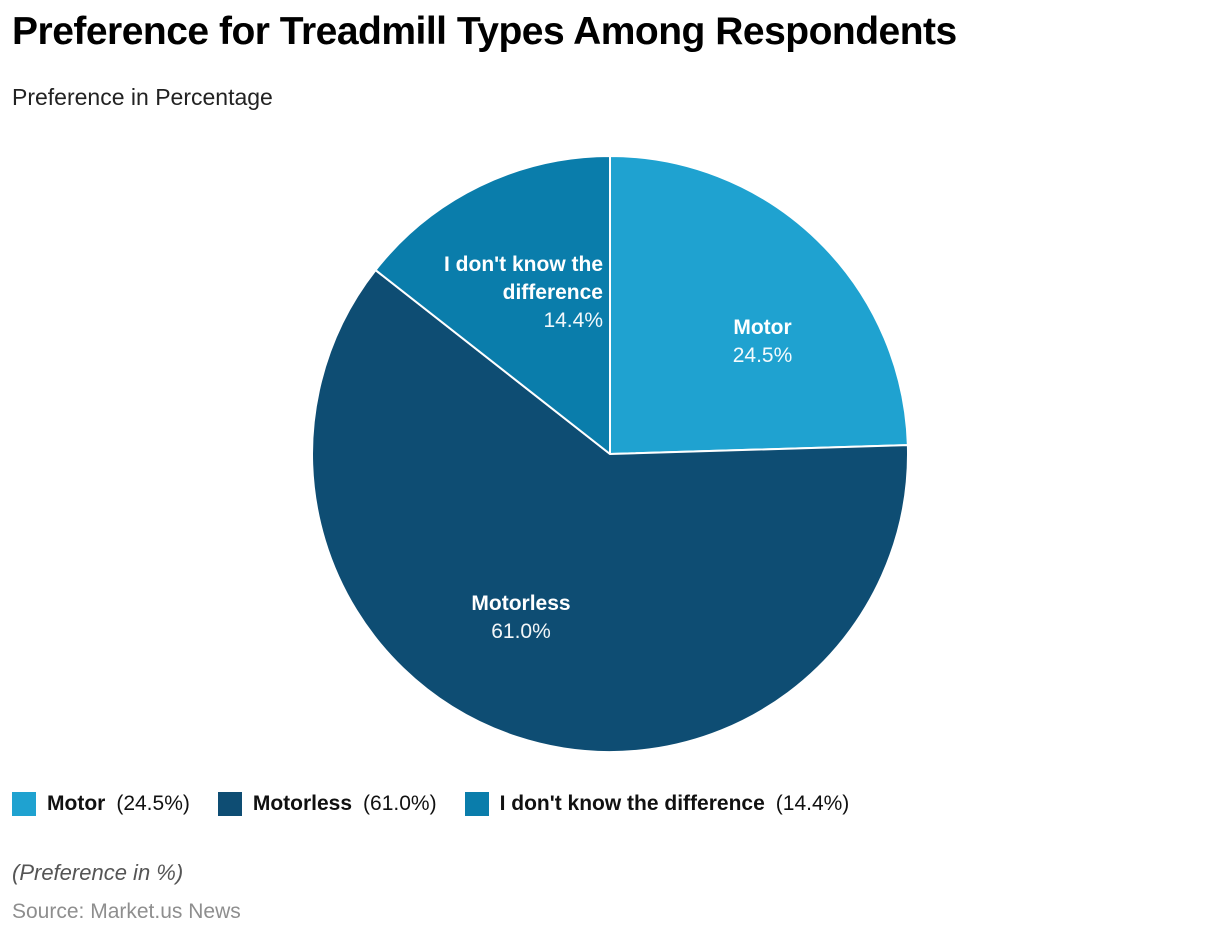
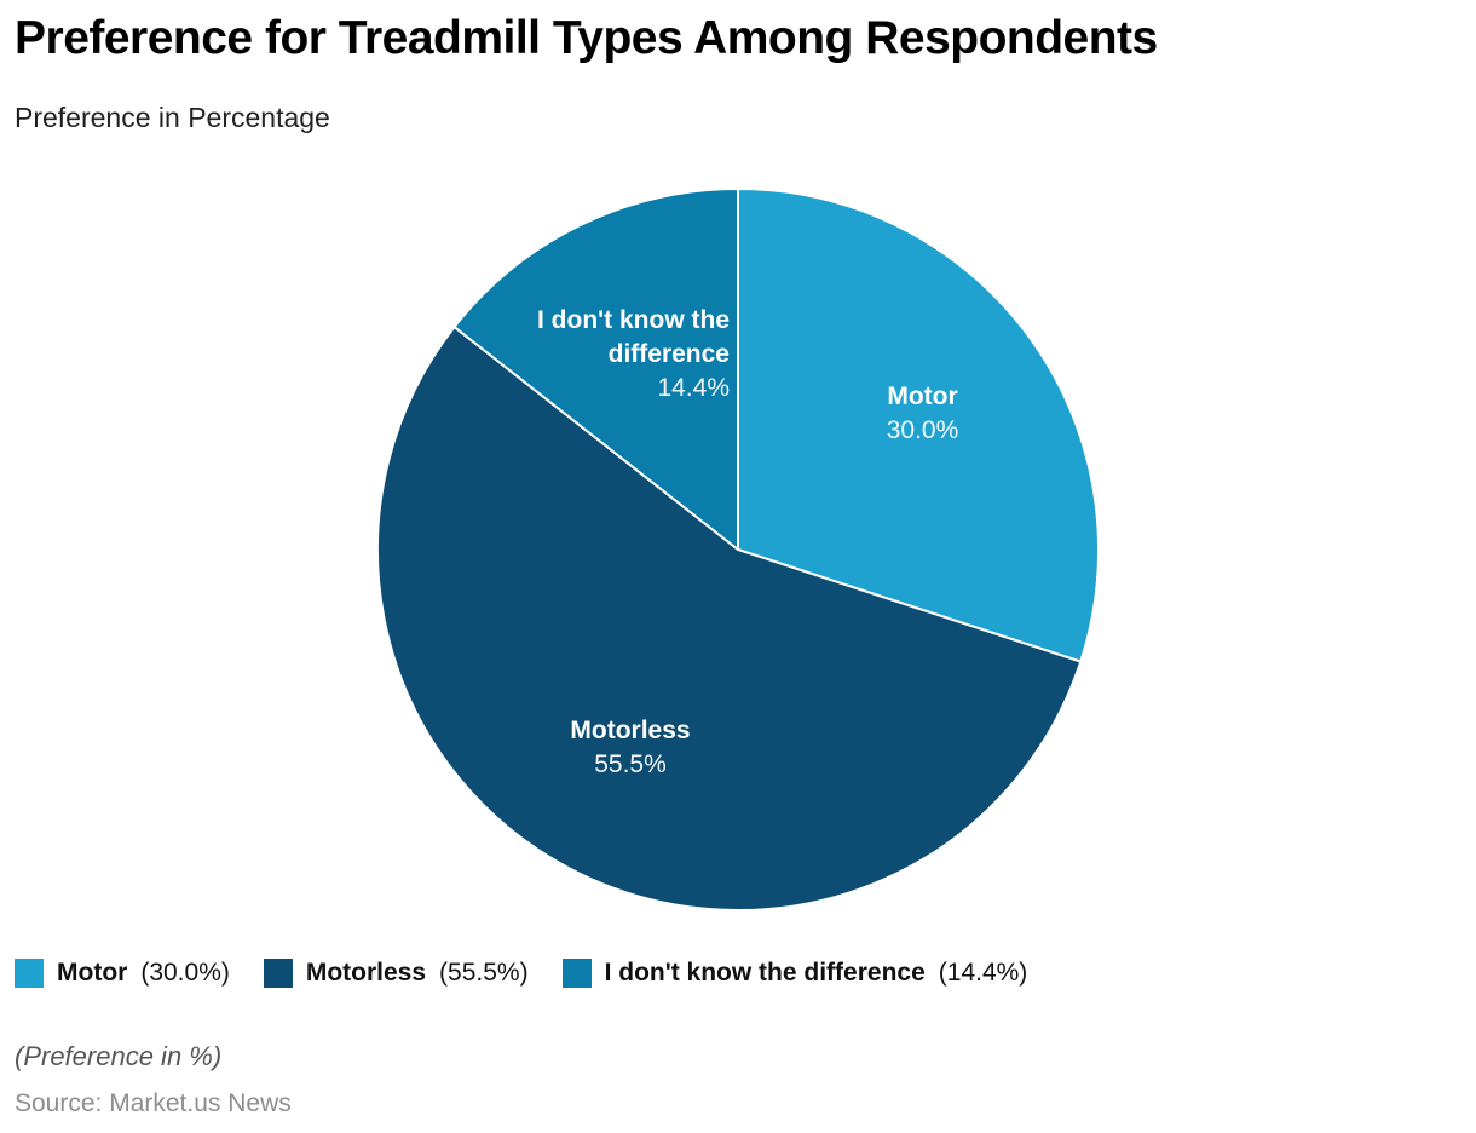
Motor: 24.5% -> 30.0%
Motorless: 61.0% -> 55.5%
